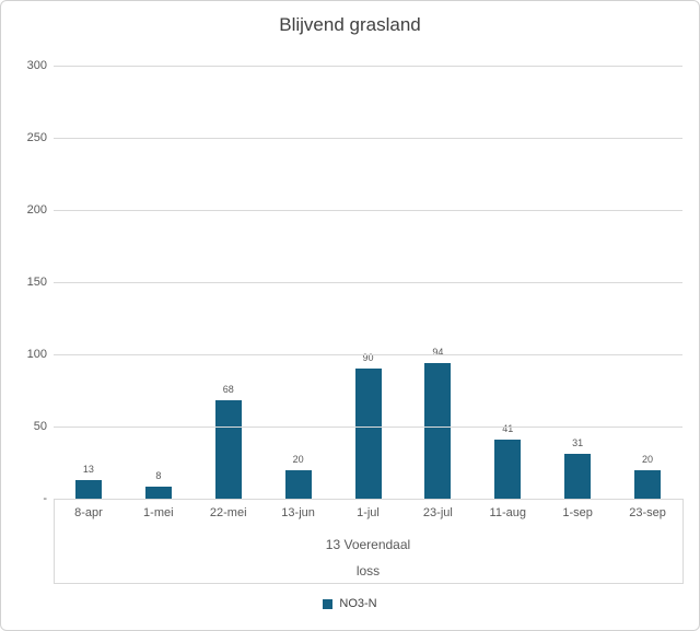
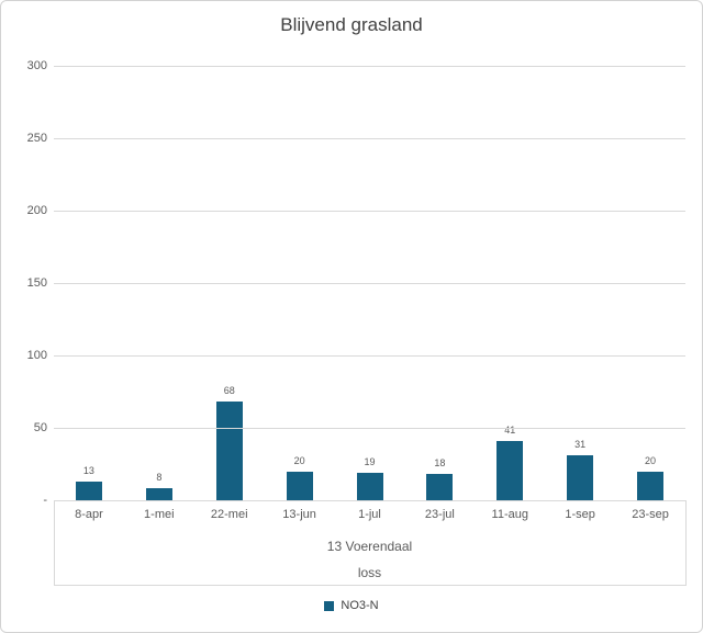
1-jul: 90 -> 19
23-jul: 94 -> 18
